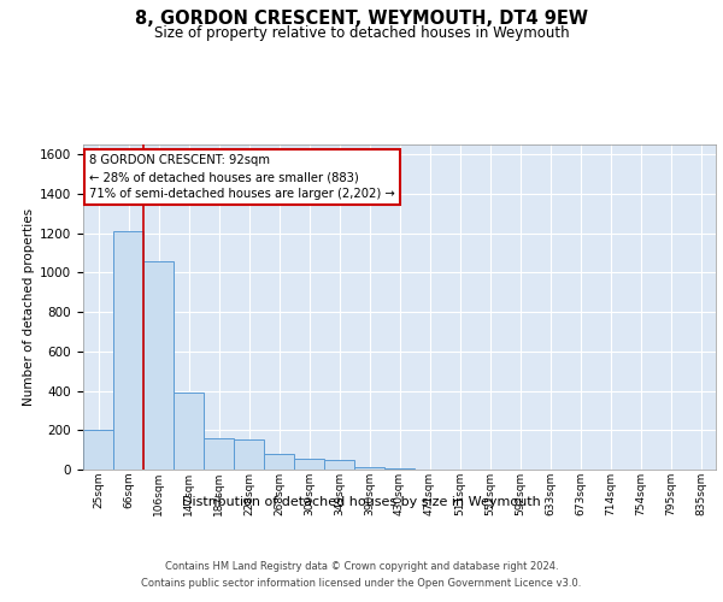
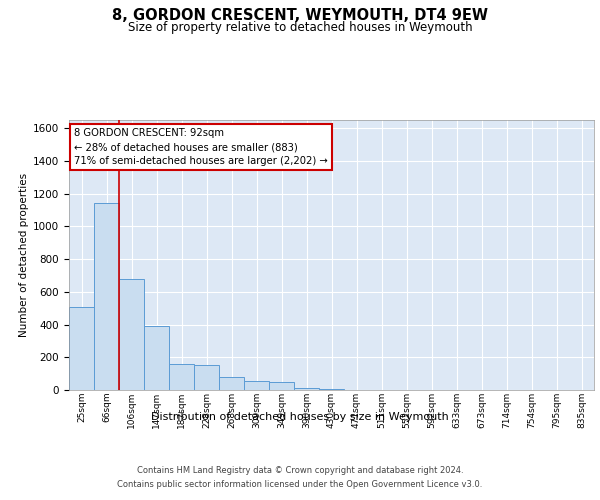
25sqm: 200 -> 510
66sqm: 1210 -> 1140
106sqm: 1060 -> 680
